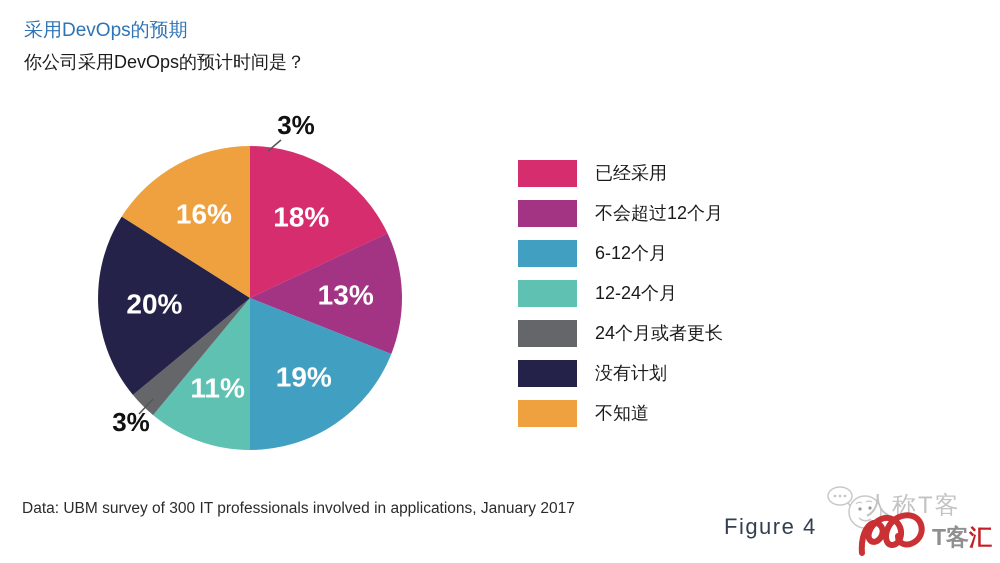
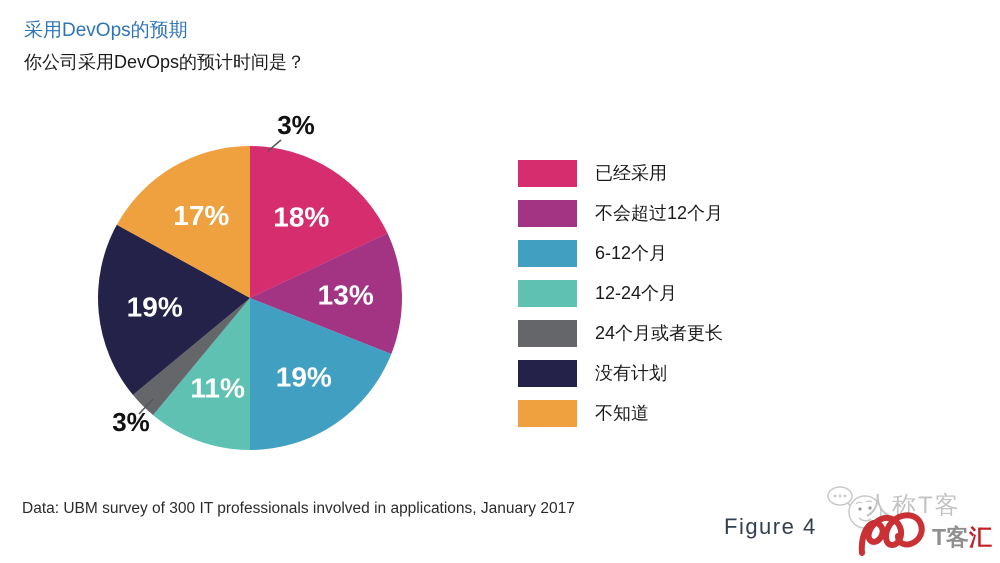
没有计划: 20% -> 19%
不知道: 16% -> 17%
